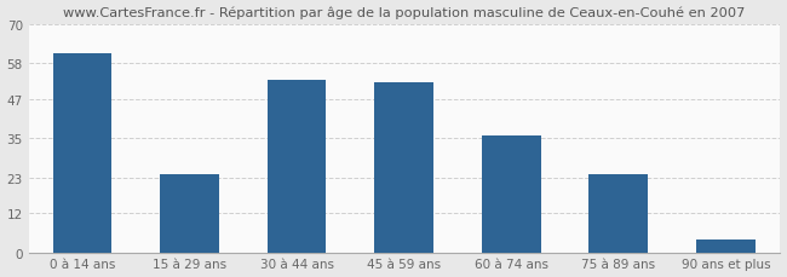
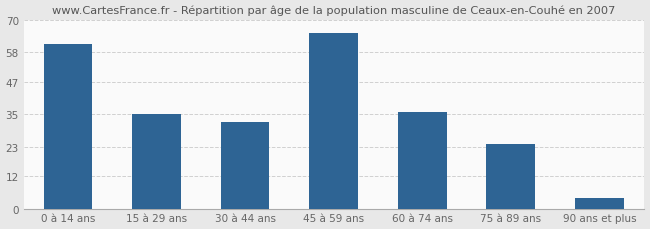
15 à 29 ans: 24 -> 35
30 à 44 ans: 53 -> 32
45 à 59 ans: 52 -> 65
